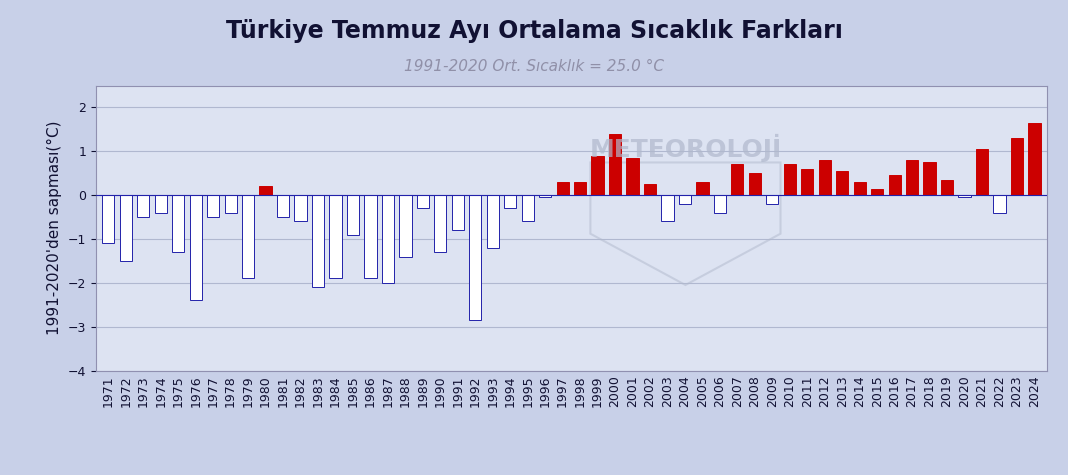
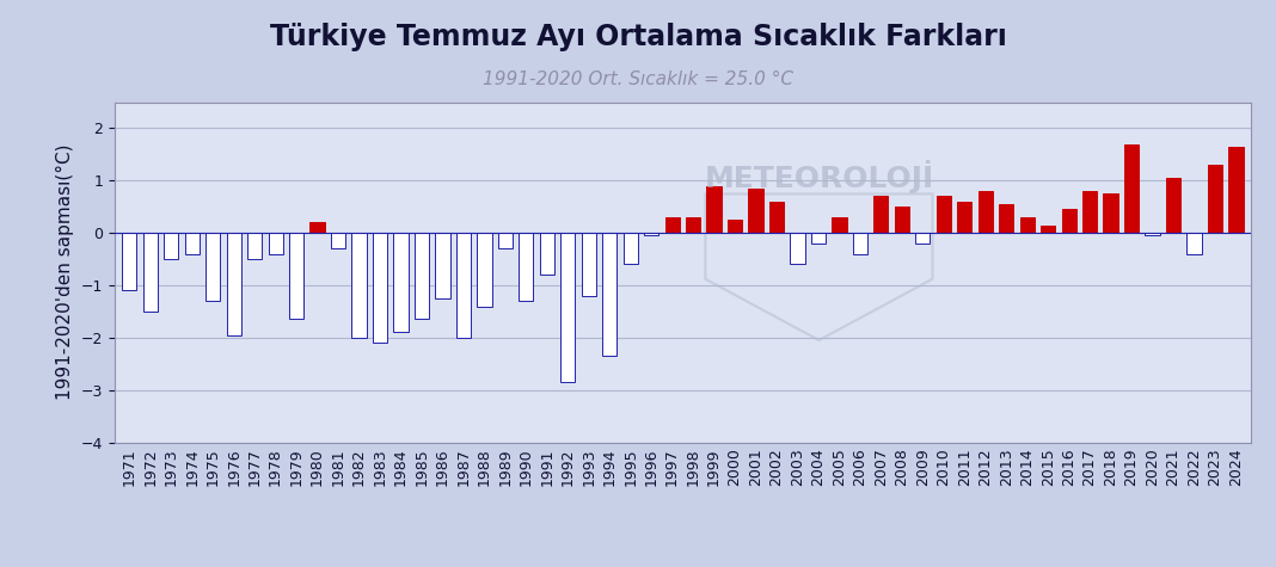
1976: -2.40 -> -1.95
1979: -1.90 -> -1.65
1981: -0.50 -> -0.30
1982: -0.60 -> -2.00
1985: -0.90 -> -1.65
1986: -1.90 -> -1.25
1994: -0.30 -> -2.35
2000: 1.40 -> 0.25
2002: 0.25 -> 0.60
2019: 0.35 -> 1.70
